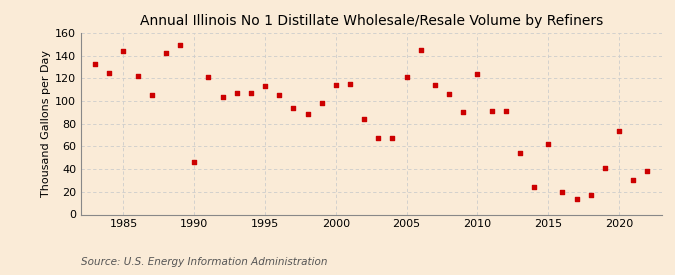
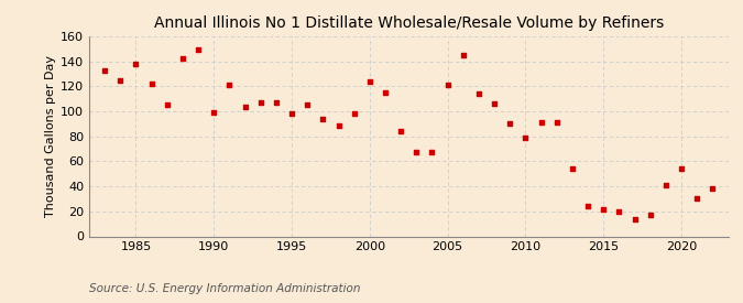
1985: 144 -> 138
1990: 46 -> 99
1995: 113 -> 98
2000: 114 -> 124
2010: 124 -> 79
2015: 62 -> 22
2020: 74 -> 54
